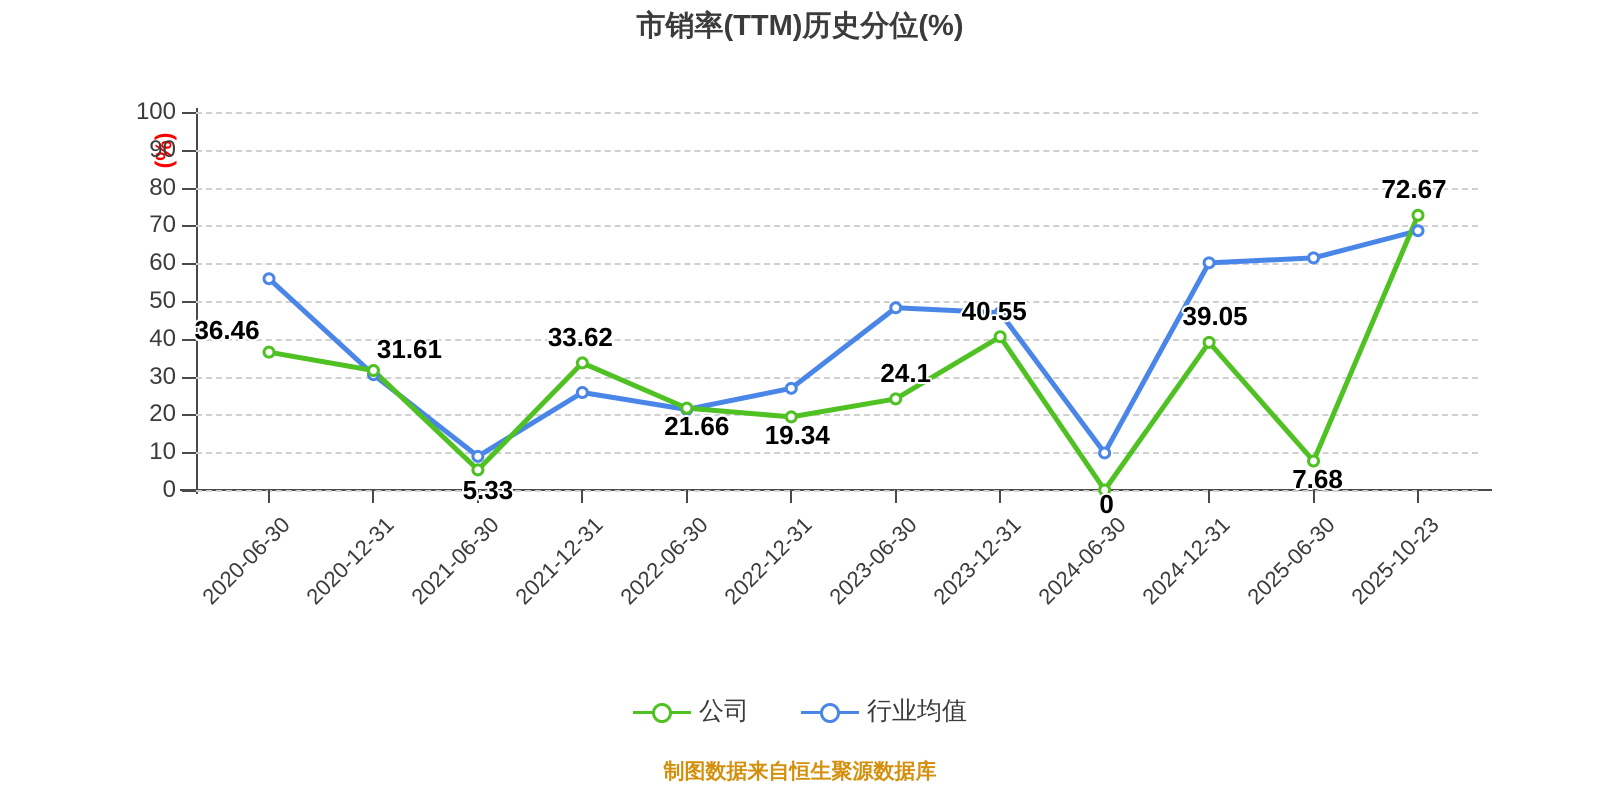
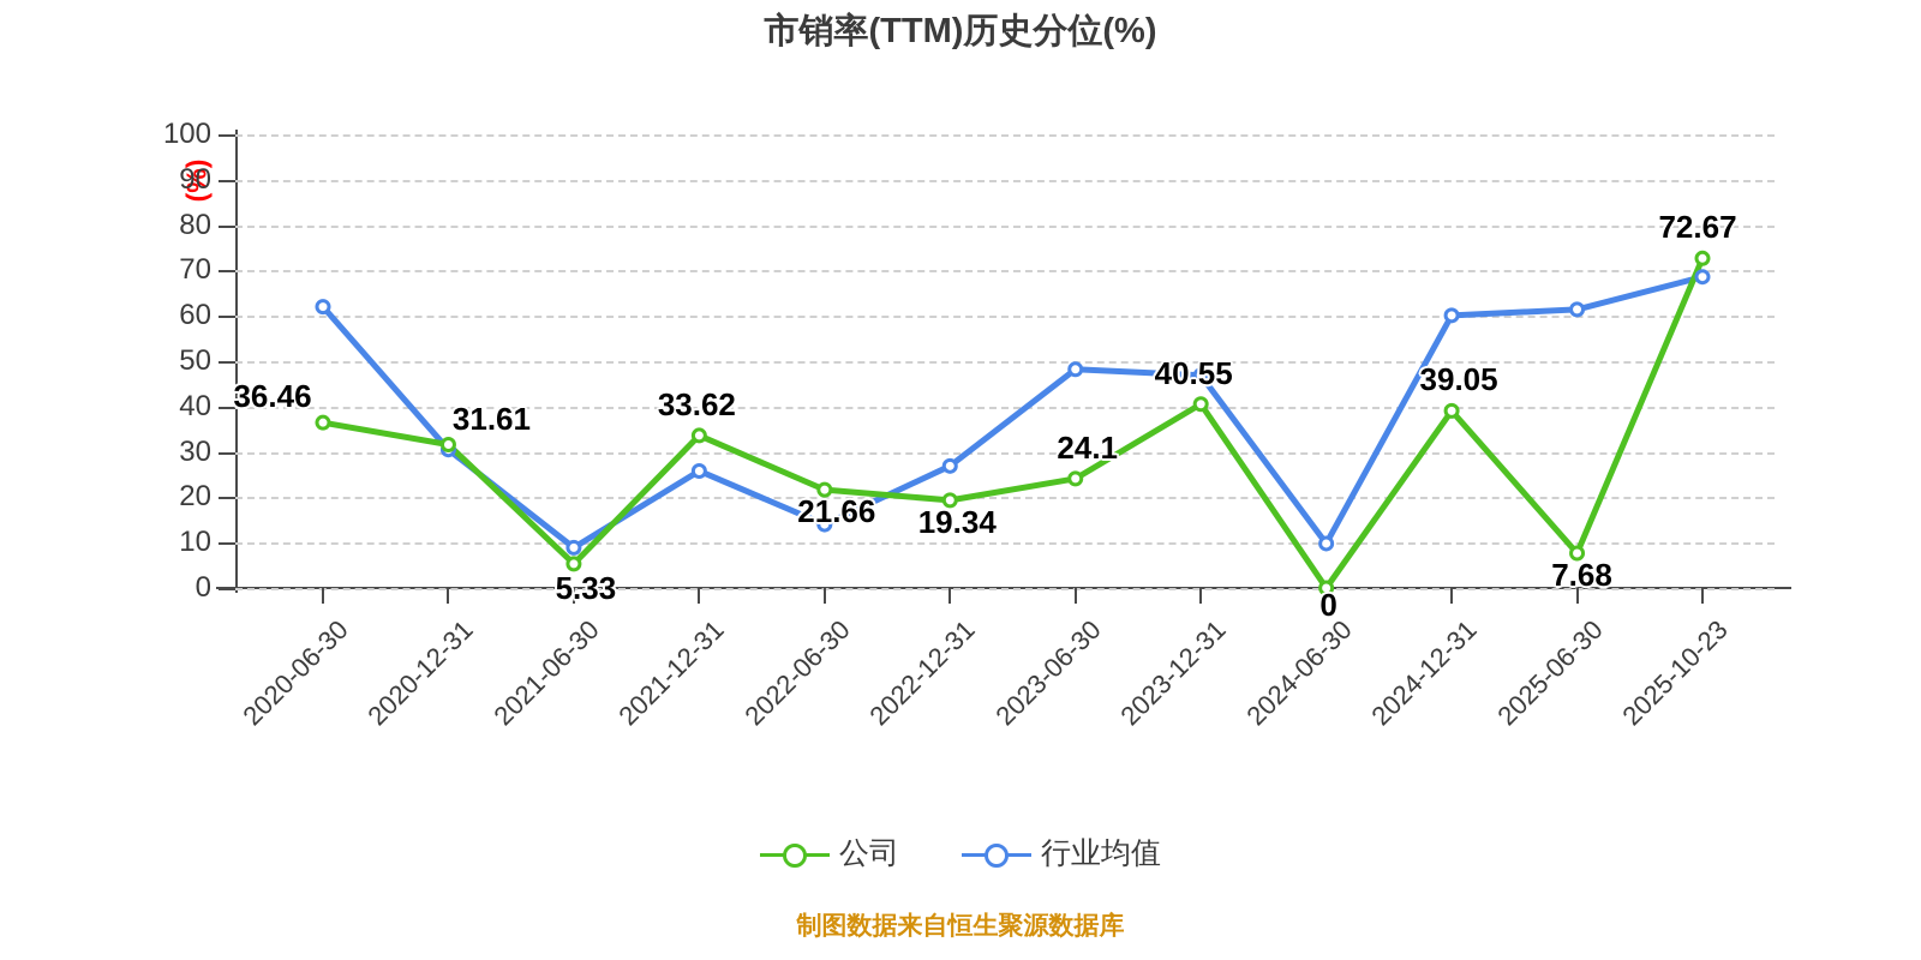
行业均值/2020-06-30: 56 -> 62
行业均值/2022-06-30: 21 -> 14
